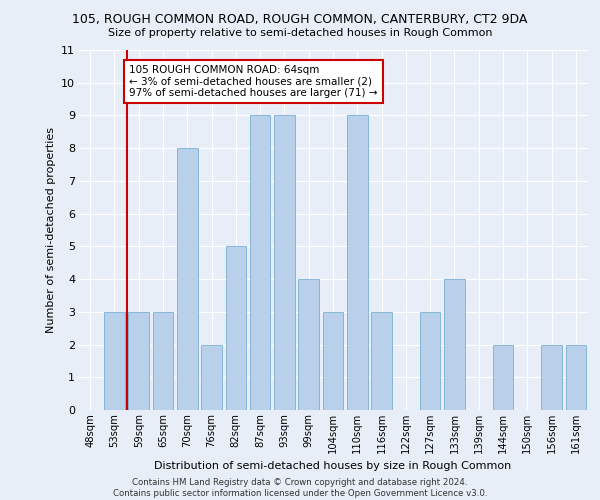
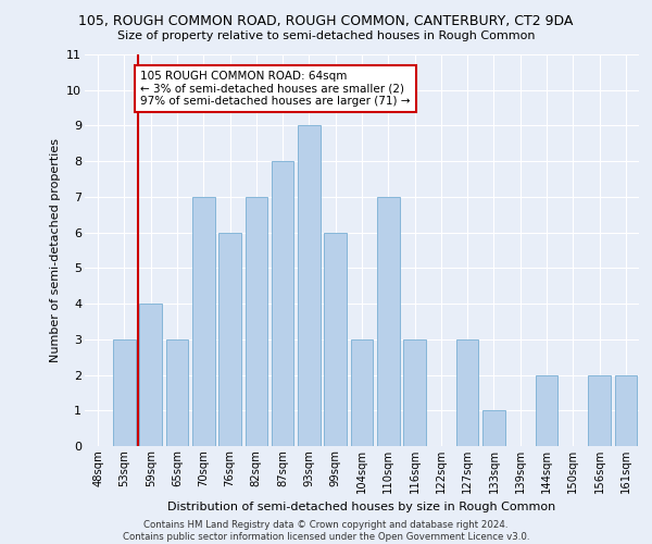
59sqm: 3 -> 4
70sqm: 8 -> 7
76sqm: 2 -> 6
82sqm: 5 -> 7
87sqm: 9 -> 8
99sqm: 4 -> 6
110sqm: 9 -> 7
133sqm: 4 -> 1
